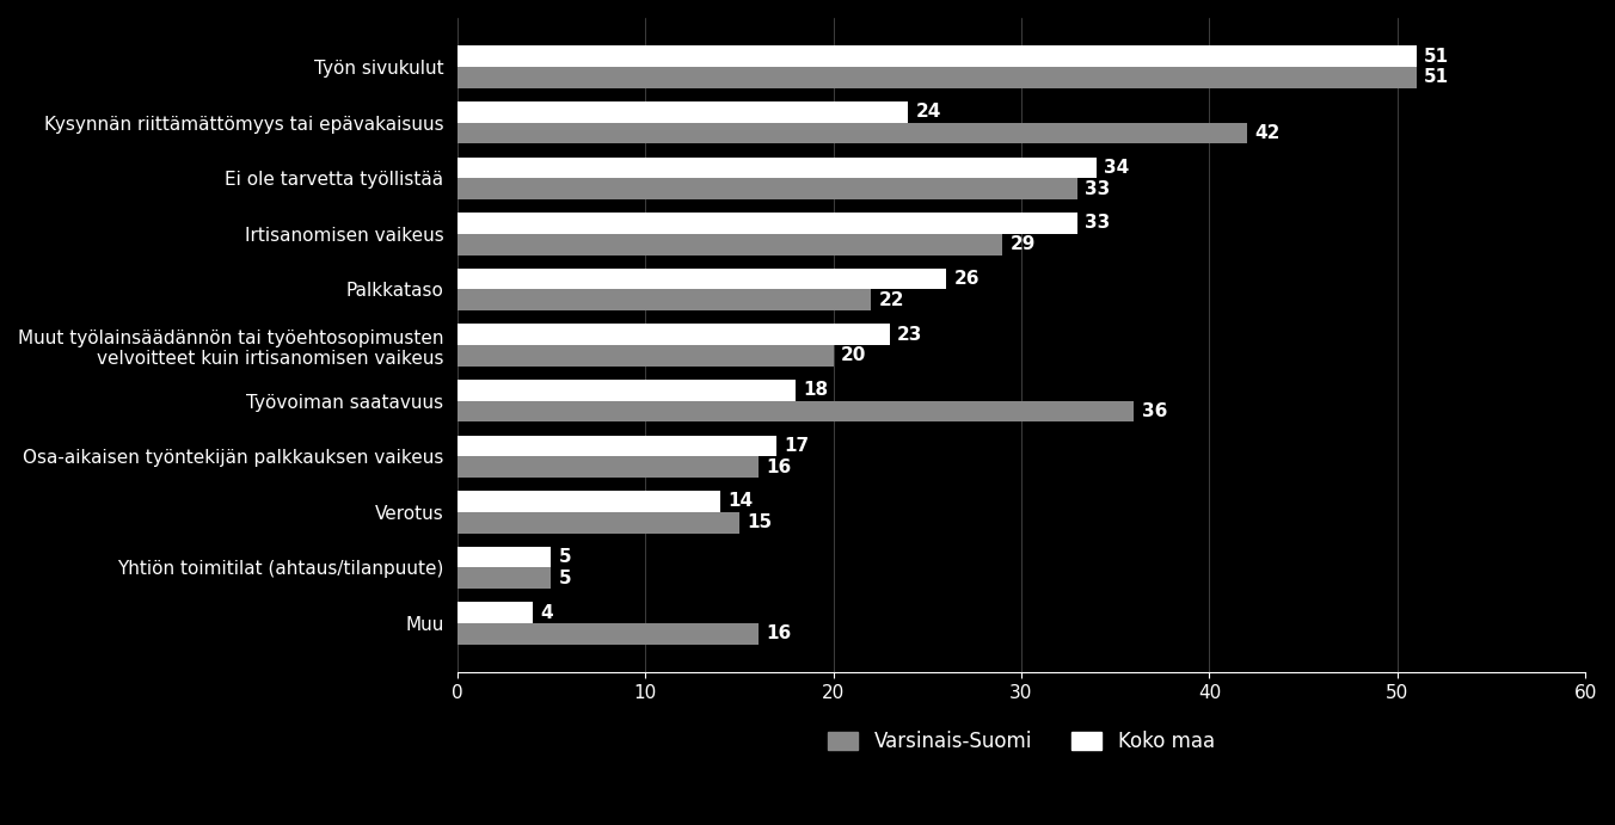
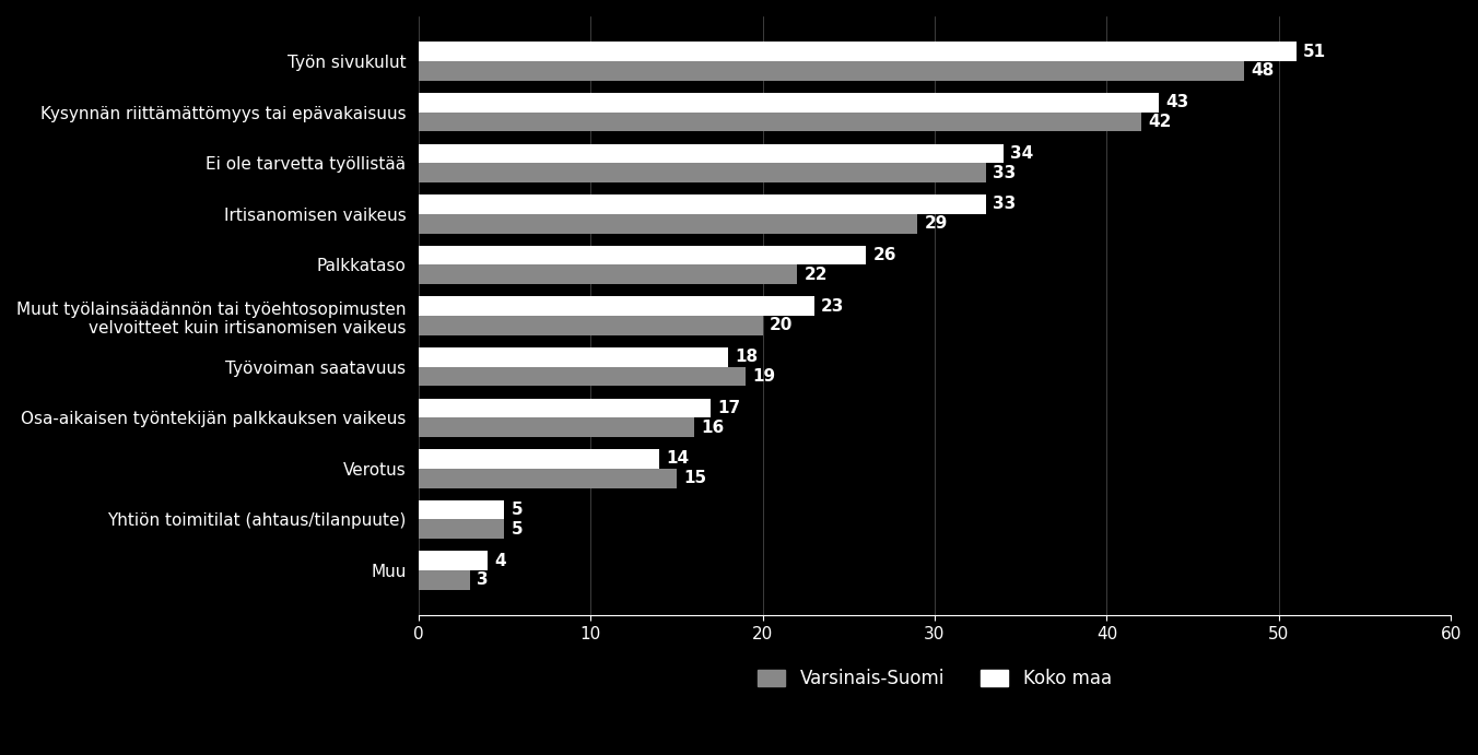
Varsinais-Suomi/Työn sivukulut: 51 -> 48
Koko maa/Kysynnän riittämättömyys tai epävakaisuus: 24 -> 43
Varsinais-Suomi/Työvoiman saatavuus: 36 -> 19
Varsinais-Suomi/Muu: 16 -> 3
